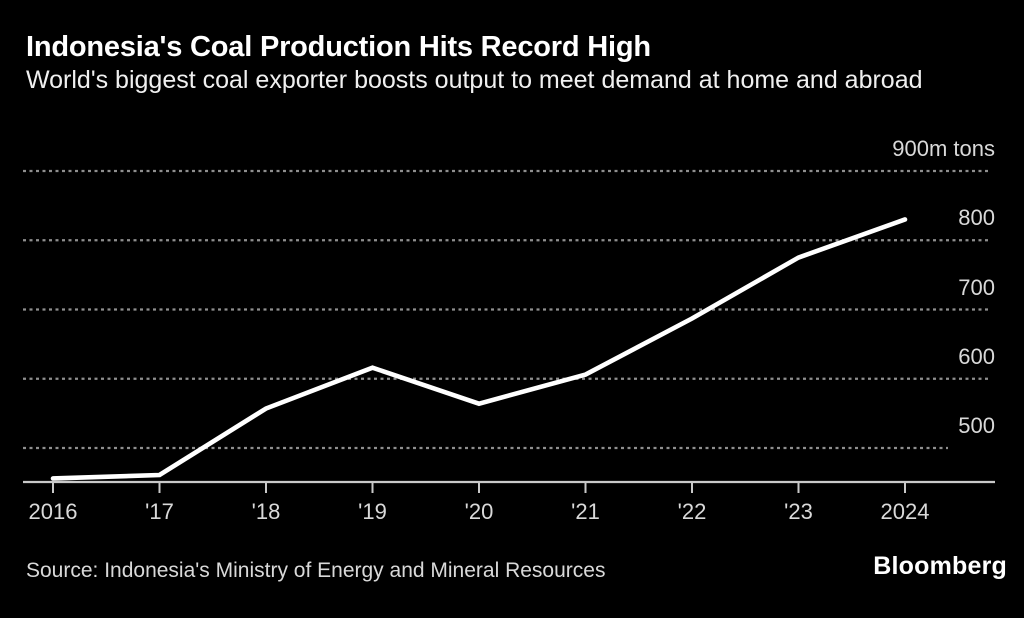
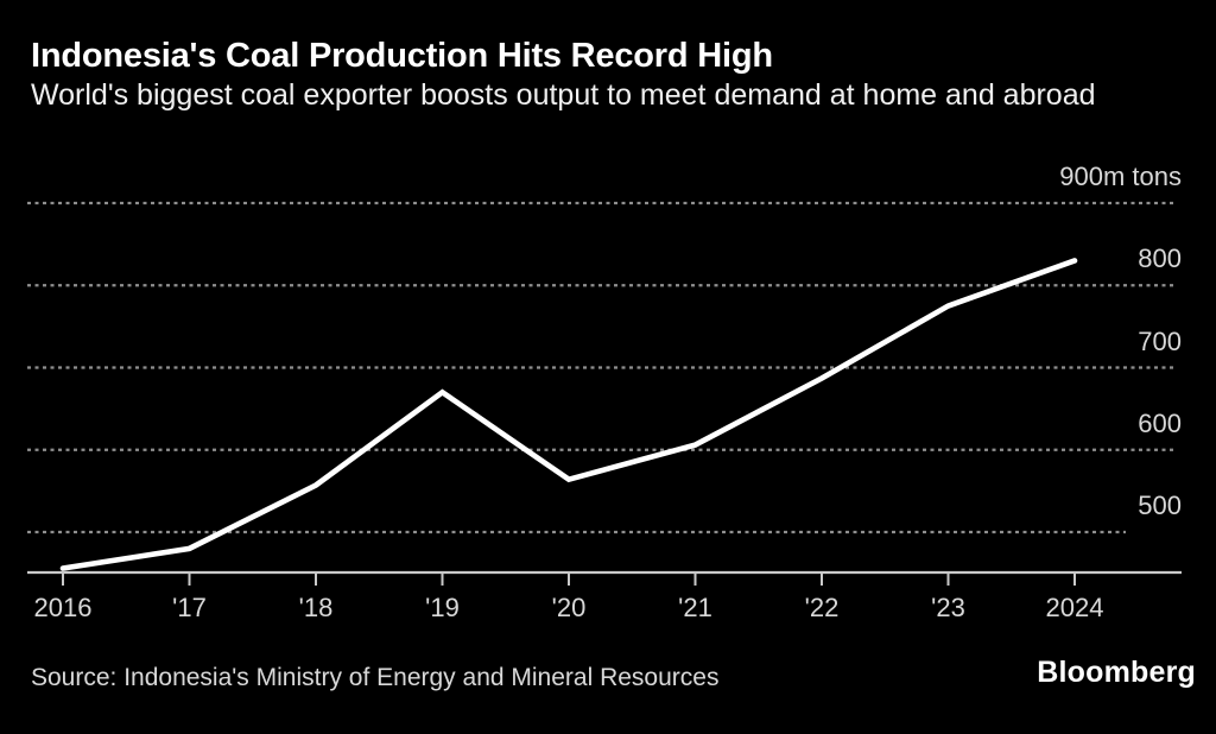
'17: 460 -> 480
'19: 620 -> 670
